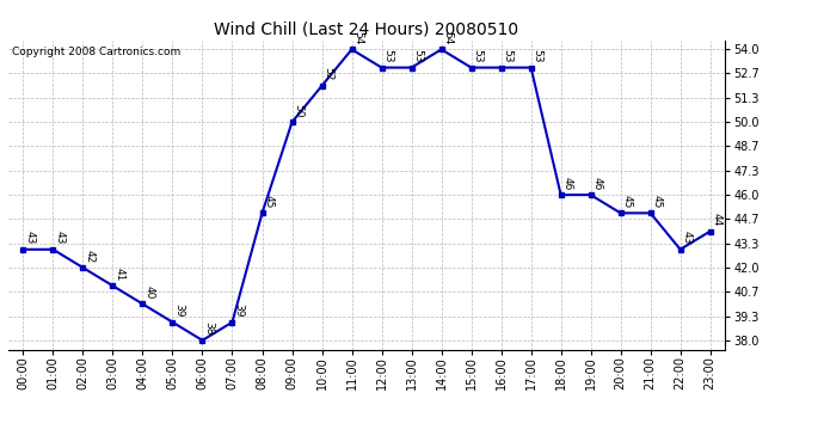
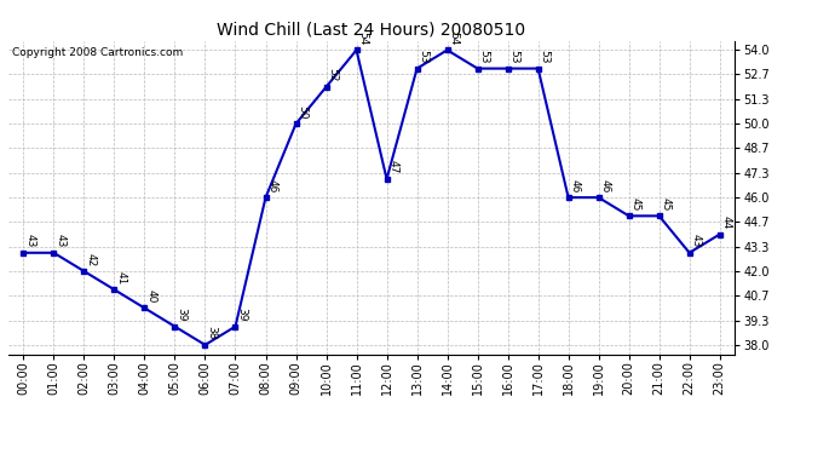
08:00: 45 -> 46
12:00: 53 -> 47
